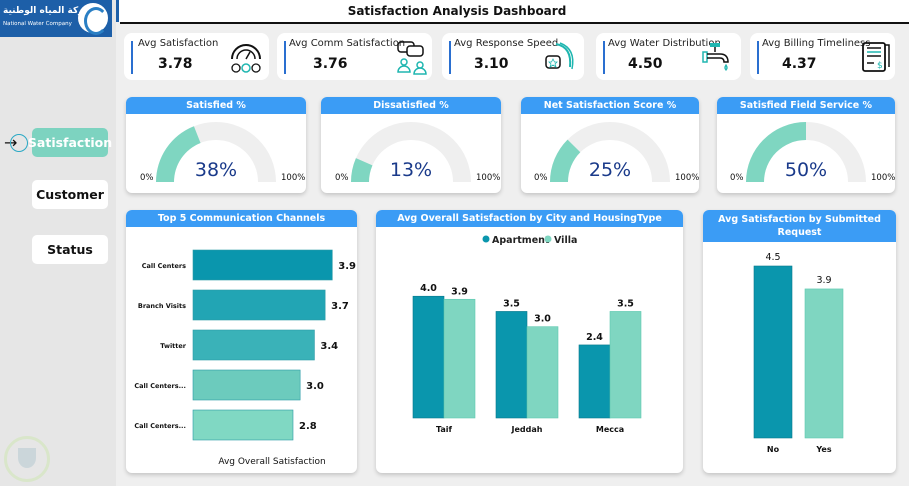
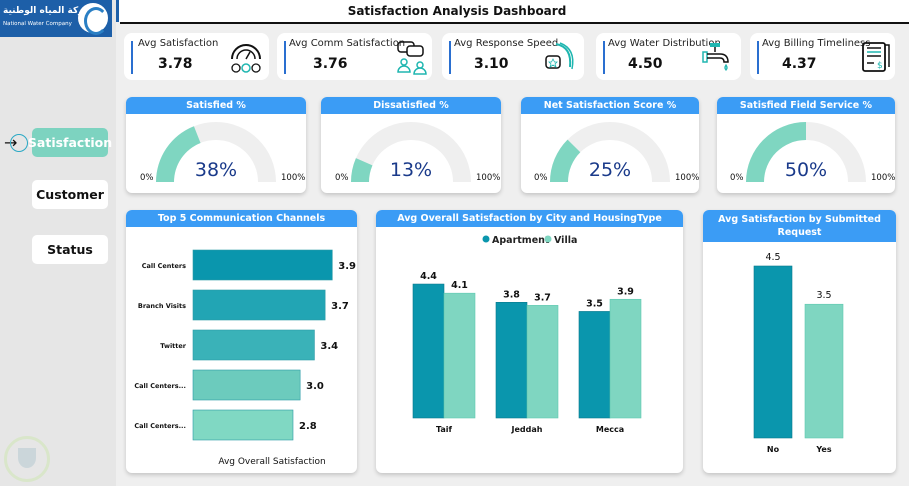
Avg Overall Satisfaction by City and HousingType/Apartment/Taif: 4.0 -> 4.4
Avg Overall Satisfaction by City and HousingType/Villa/Taif: 3.9 -> 4.1
Avg Overall Satisfaction by City and HousingType/Apartment/Jeddah: 3.5 -> 3.8
Avg Overall Satisfaction by City and HousingType/Villa/Jeddah: 3.0 -> 3.7
Avg Overall Satisfaction by City and HousingType/Apartment/Mecca: 2.4 -> 3.5
Avg Overall Satisfaction by City and HousingType/Villa/Mecca: 3.5 -> 3.9
Avg Satisfaction by Submitted Request/Yes: 3.9 -> 3.5
